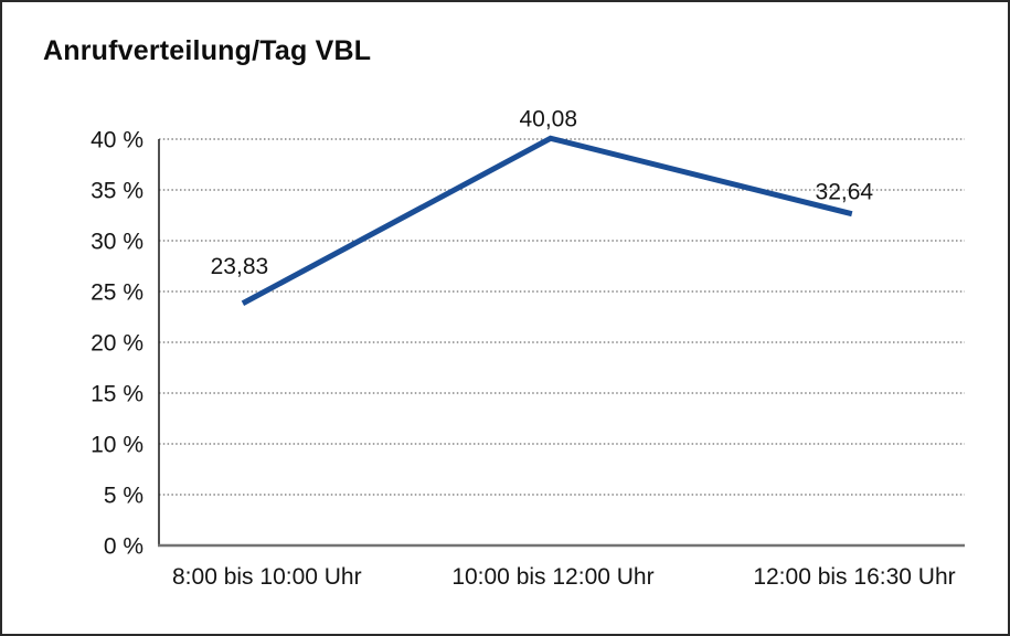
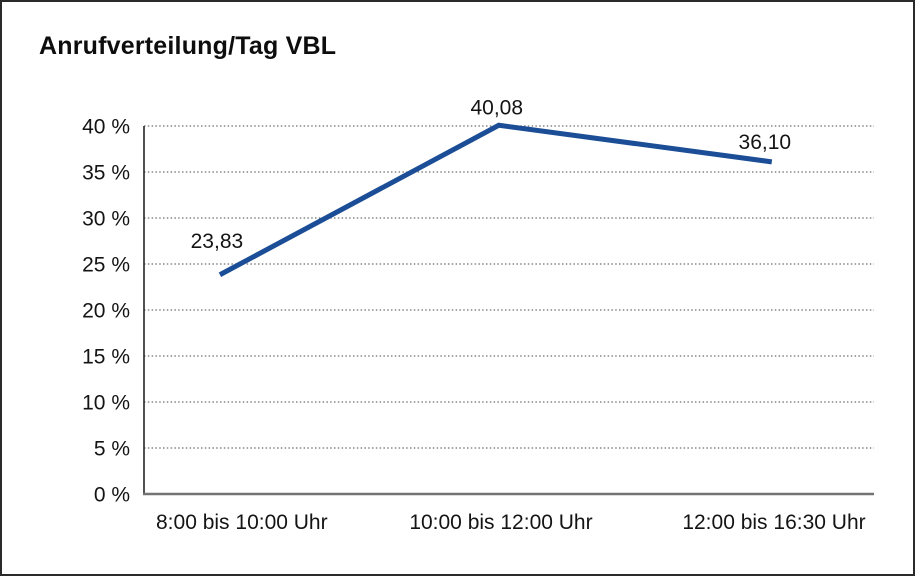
12:00 bis 16:30 Uhr: 32,64 -> 36,10
